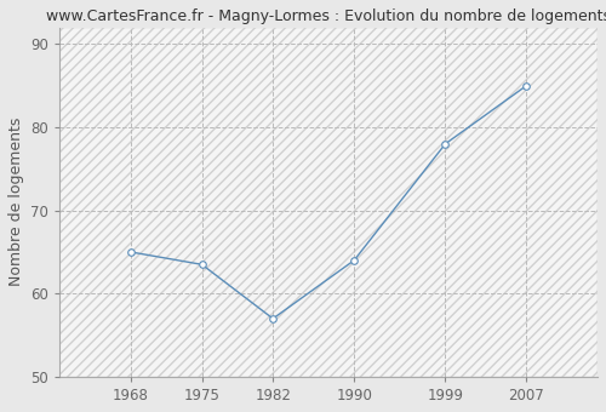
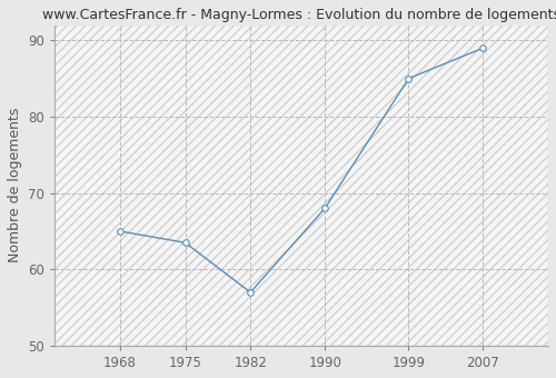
1990: 64.0 -> 68.0
1999: 78.0 -> 85.0
2007: 85.0 -> 89.0
